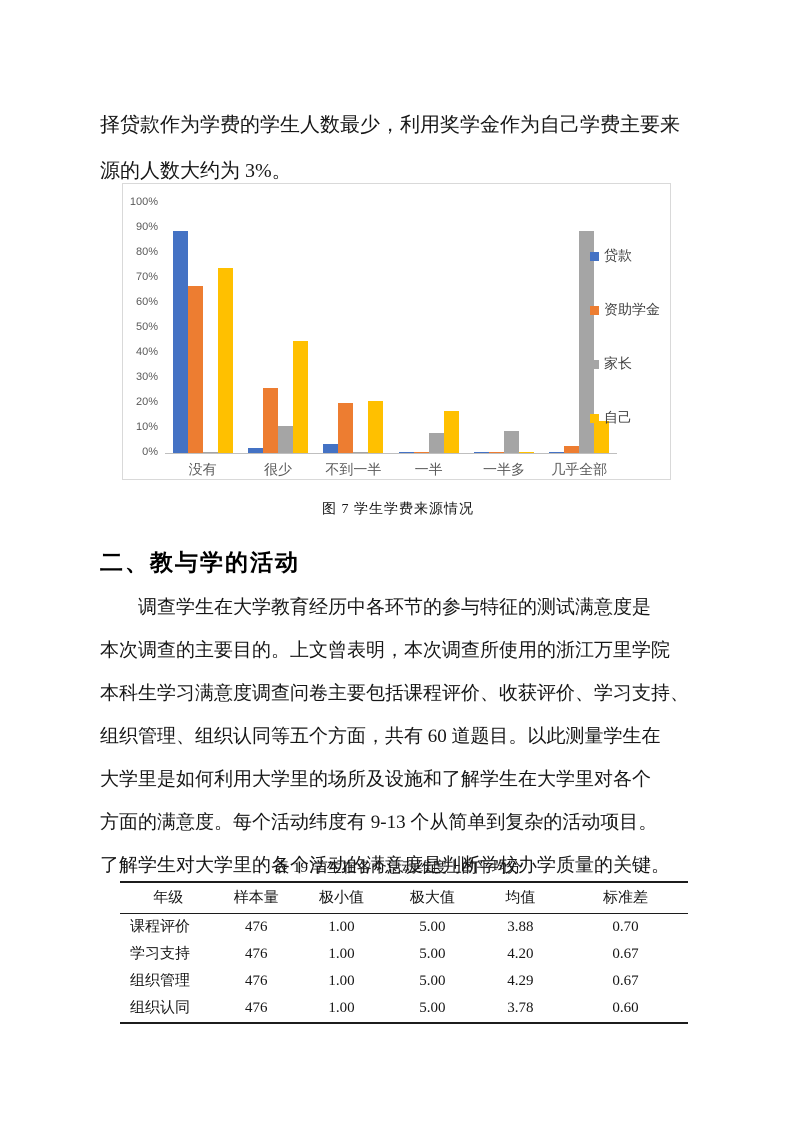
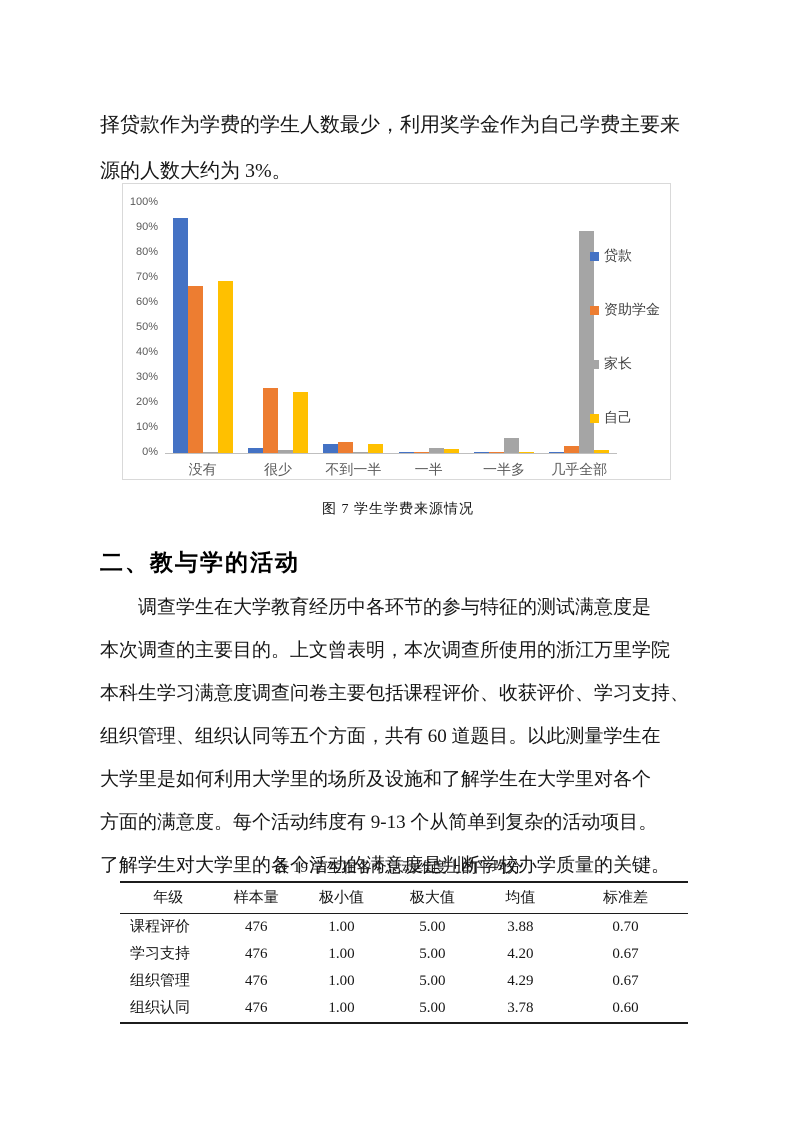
贷款/没有: 89% -> 94%
自己/没有: 74% -> 69%
家长/很少: 11% -> 1%
自己/很少: 45% -> 24%
资助学金/不到一半: 20% -> 4%
自己/不到一半: 21% -> 4%
家长/一半: 8% -> 2%
自己/一半: 17% -> 2%
家长/一半多: 9% -> 6%
自己/几乎全部: 13% -> 1%
